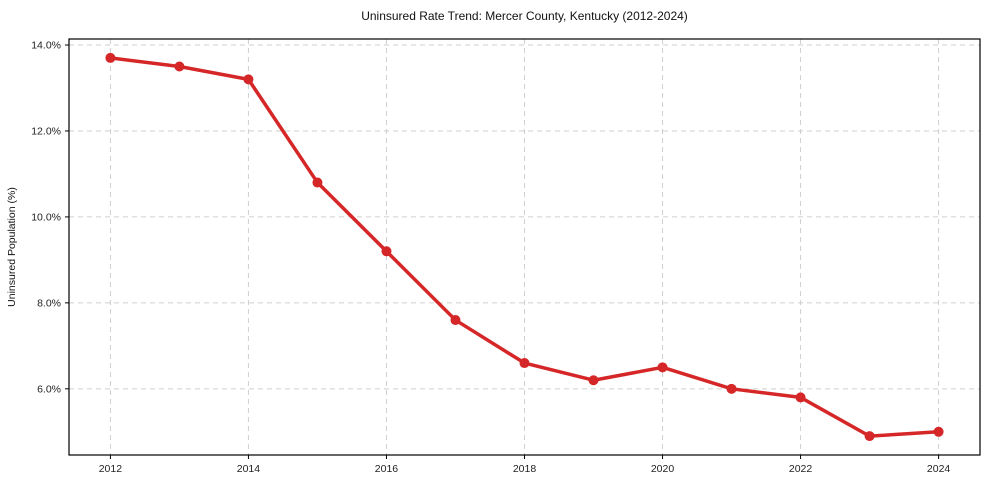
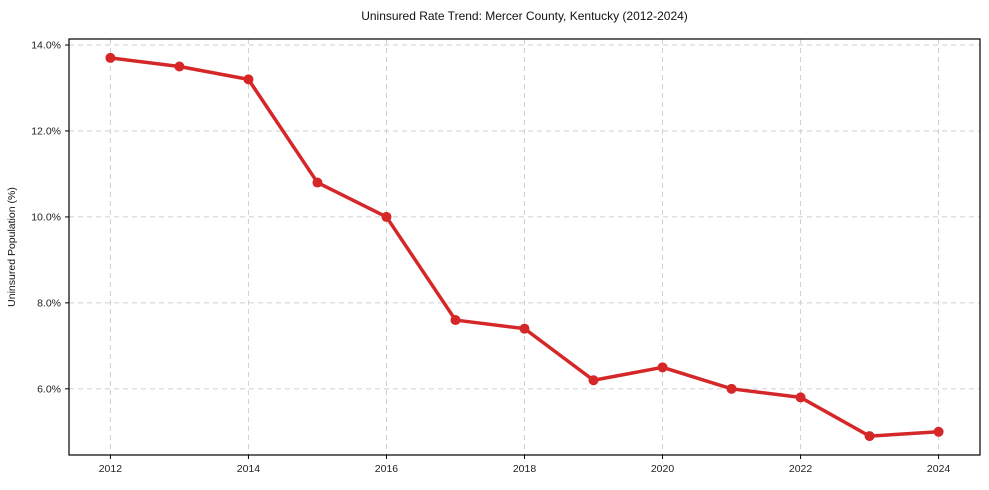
2016: 9.2% -> 10.0%
2018: 6.6% -> 7.4%
